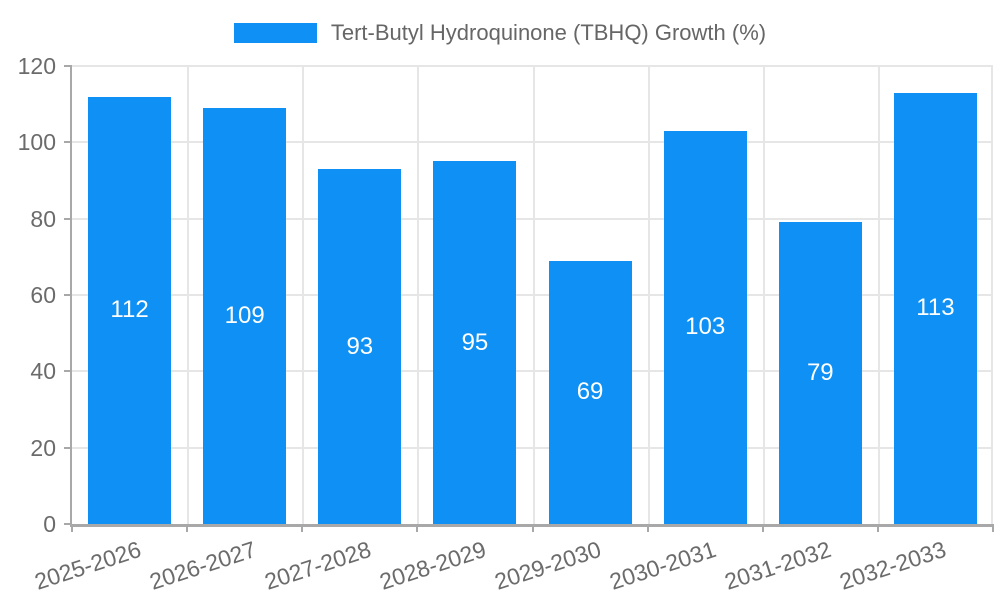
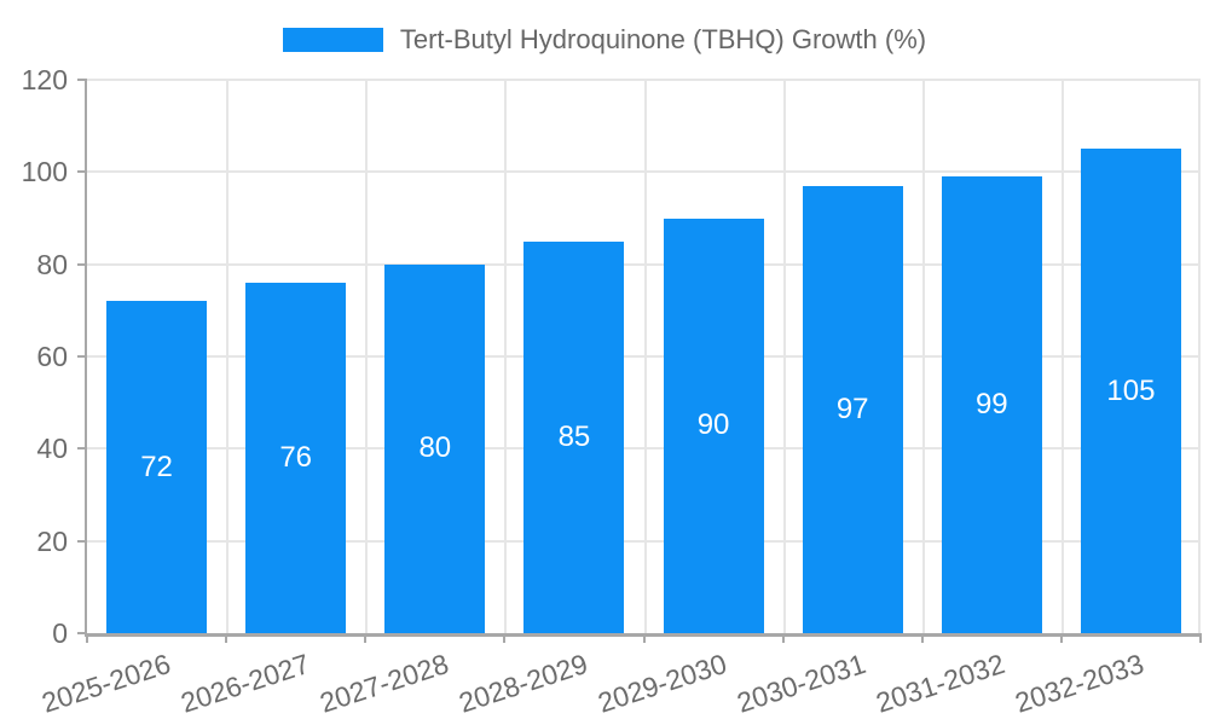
2025-2026: 112 -> 72
2026-2027: 109 -> 76
2027-2028: 93 -> 80
2028-2029: 95 -> 85
2029-2030: 69 -> 90
2030-2031: 103 -> 97
2031-2032: 79 -> 99
2032-2033: 113 -> 105
